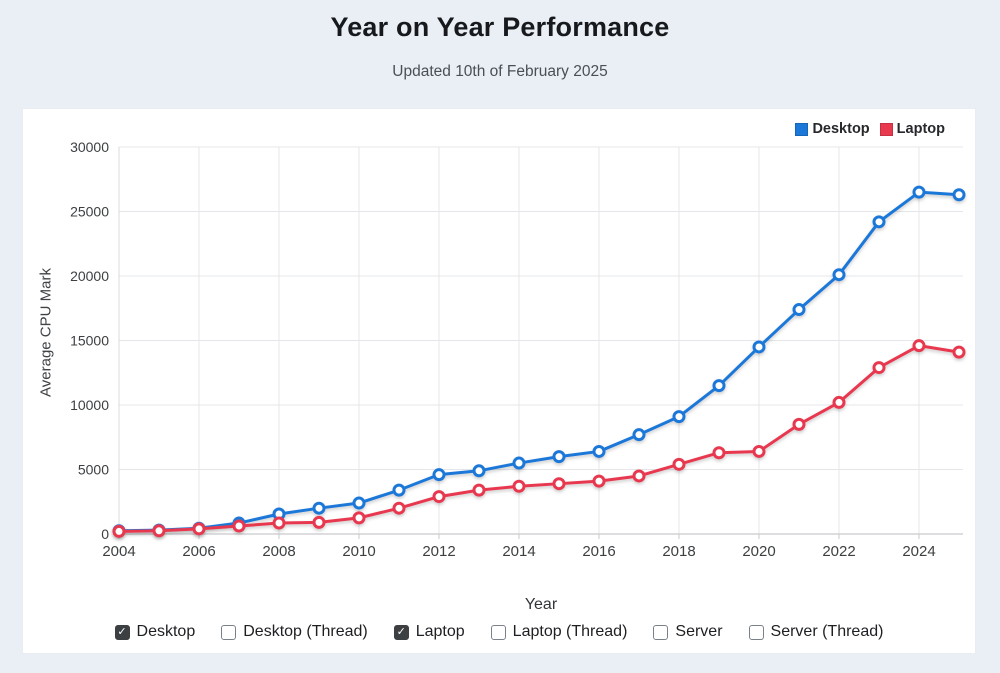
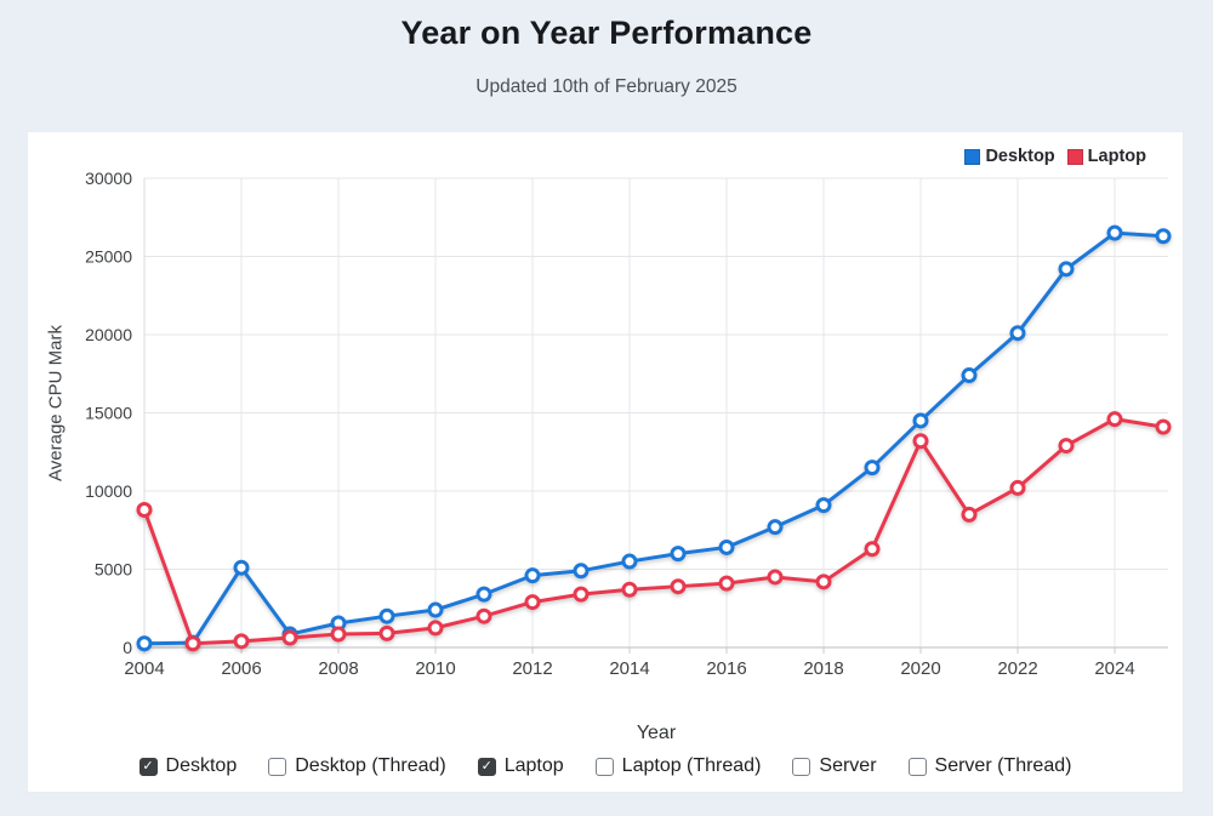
Laptop/2004: 200 -> 8800
Desktop/2006: 400 -> 5100
Laptop/2018: 5400 -> 4200
Laptop/2020: 6400 -> 13200
